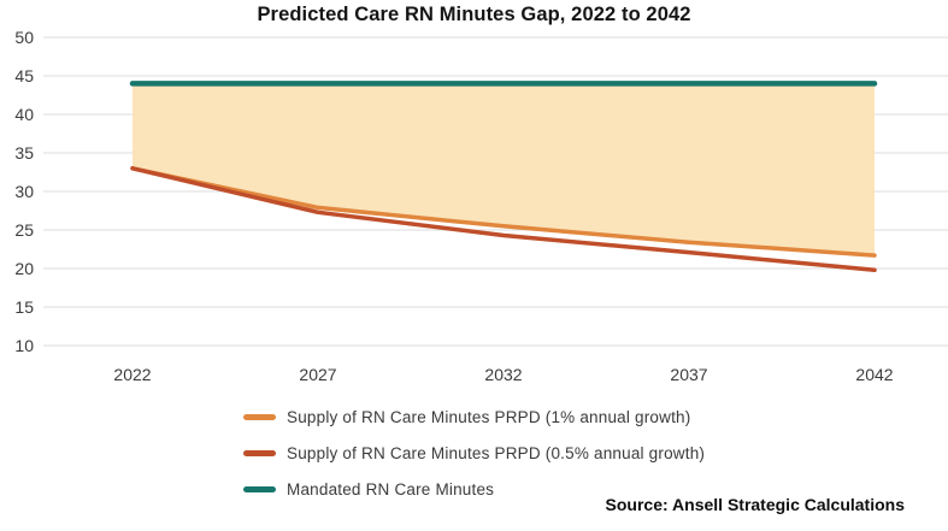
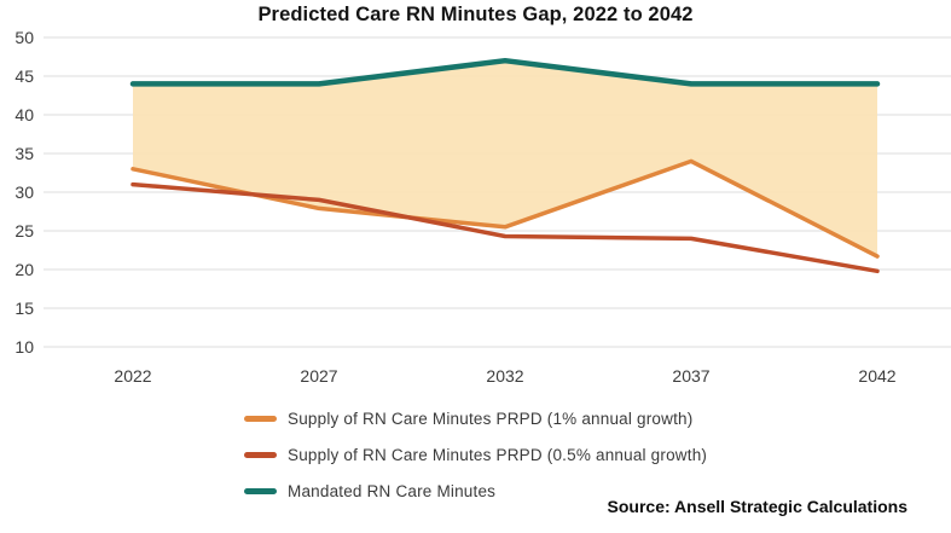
Supply of RN Care Minutes PRPD (0.5% annual growth)/2022: 33 -> 31
Supply of RN Care Minutes PRPD (0.5% annual growth)/2027: 27 -> 29
Mandated RN Care Minutes/2032: 44 -> 47
Supply of RN Care Minutes PRPD (1% annual growth)/2037: 23 -> 34
Supply of RN Care Minutes PRPD (0.5% annual growth)/2037: 22 -> 24
